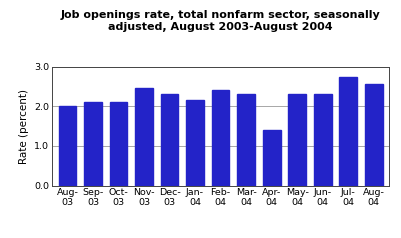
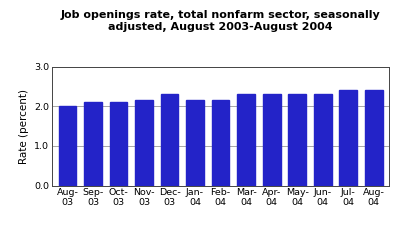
Nov- 03: 2.45 -> 2.15
Feb- 04: 2.40 -> 2.15
Apr- 04: 1.40 -> 2.30
Jul- 04: 2.75 -> 2.40
Aug- 04: 2.55 -> 2.40
